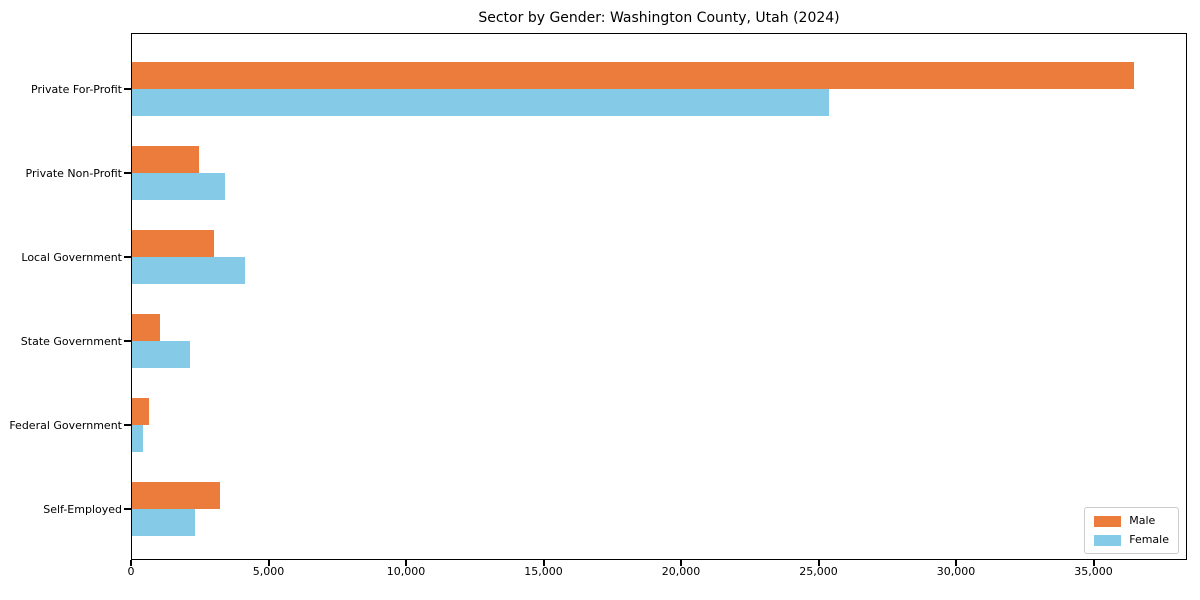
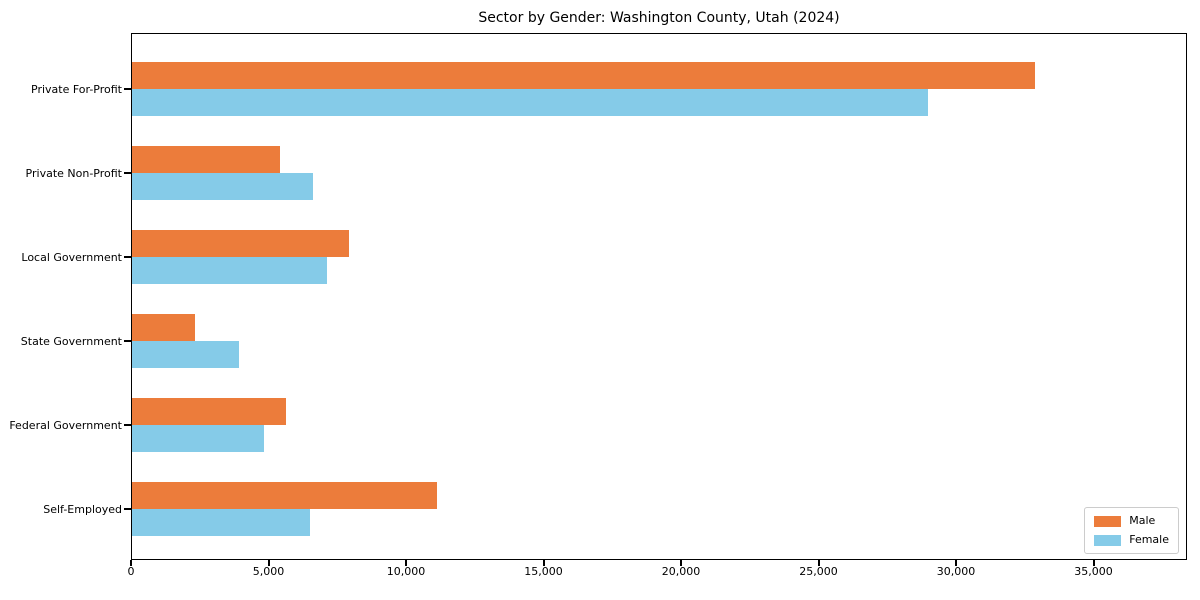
Male/Private For-Profit: 36500 -> 32900
Female/Private For-Profit: 25400 -> 29000
Male/Private Non-Profit: 2400 -> 5400
Female/Private Non-Profit: 3400 -> 6600
Male/Local Government: 3000 -> 7900
Female/Local Government: 4100 -> 7100
Male/State Government: 1000 -> 2300
Female/State Government: 2100 -> 3900
Male/Federal Government: 600 -> 5600
Female/Federal Government: 400 -> 4800
Male/Self-Employed: 3200 -> 11100
Female/Self-Employed: 2300 -> 6500
